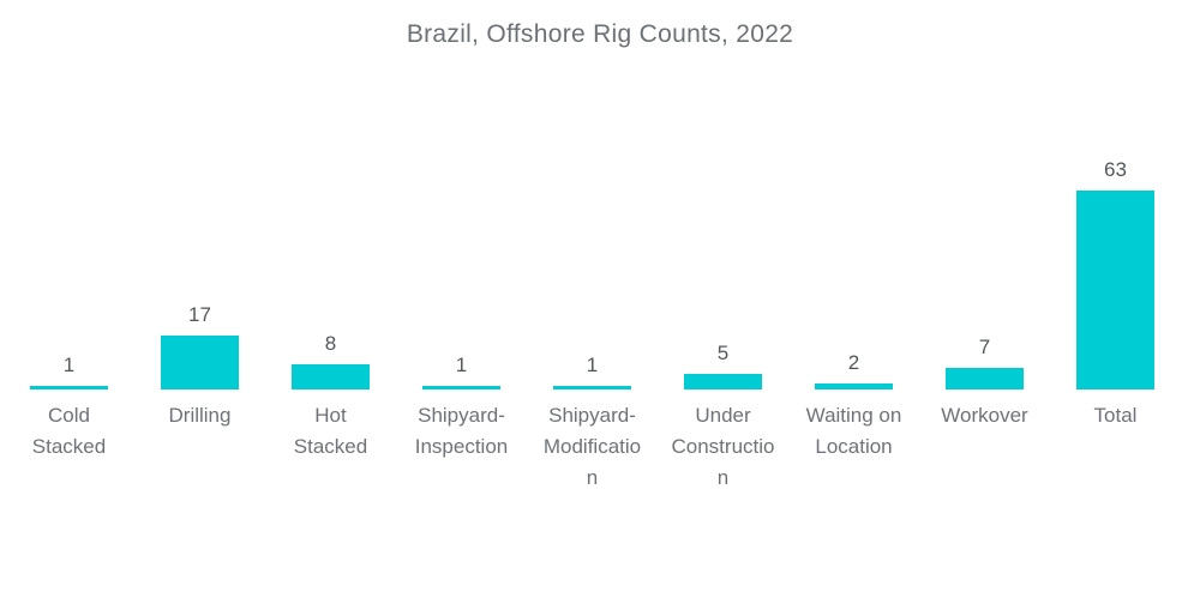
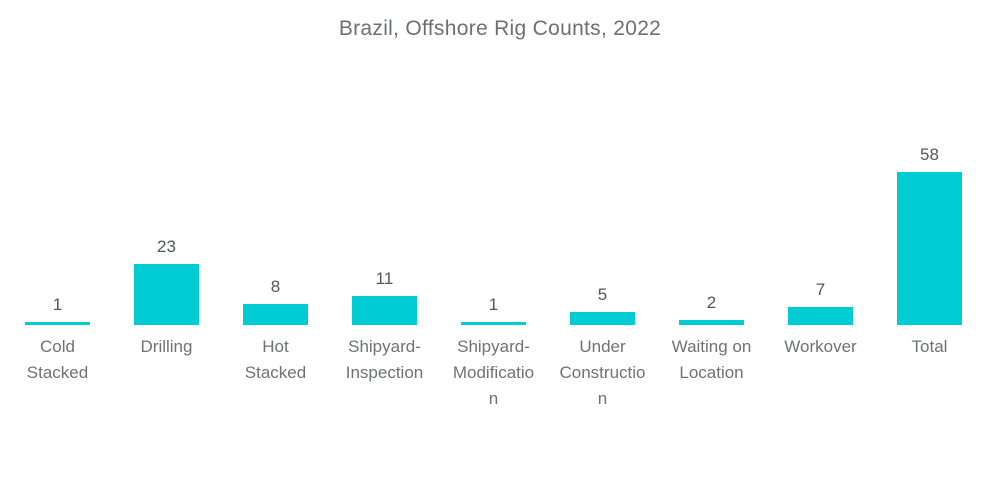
Drilling: 17 -> 23
Shipyard-Inspection: 1 -> 11
Total: 63 -> 58
